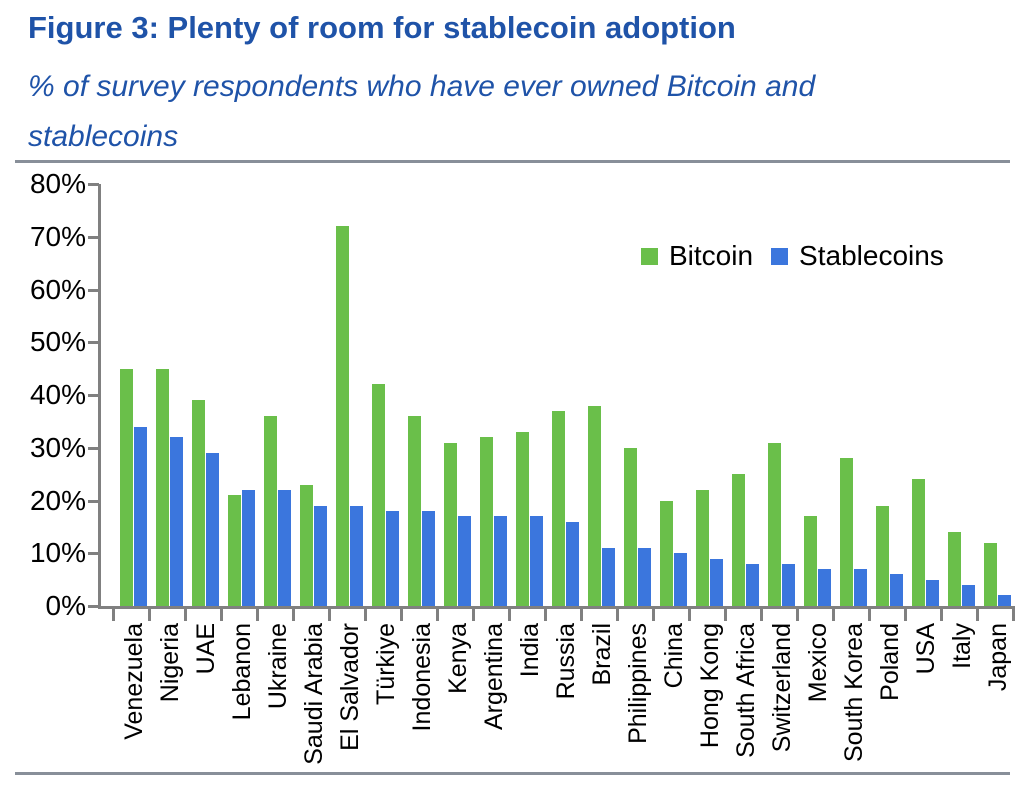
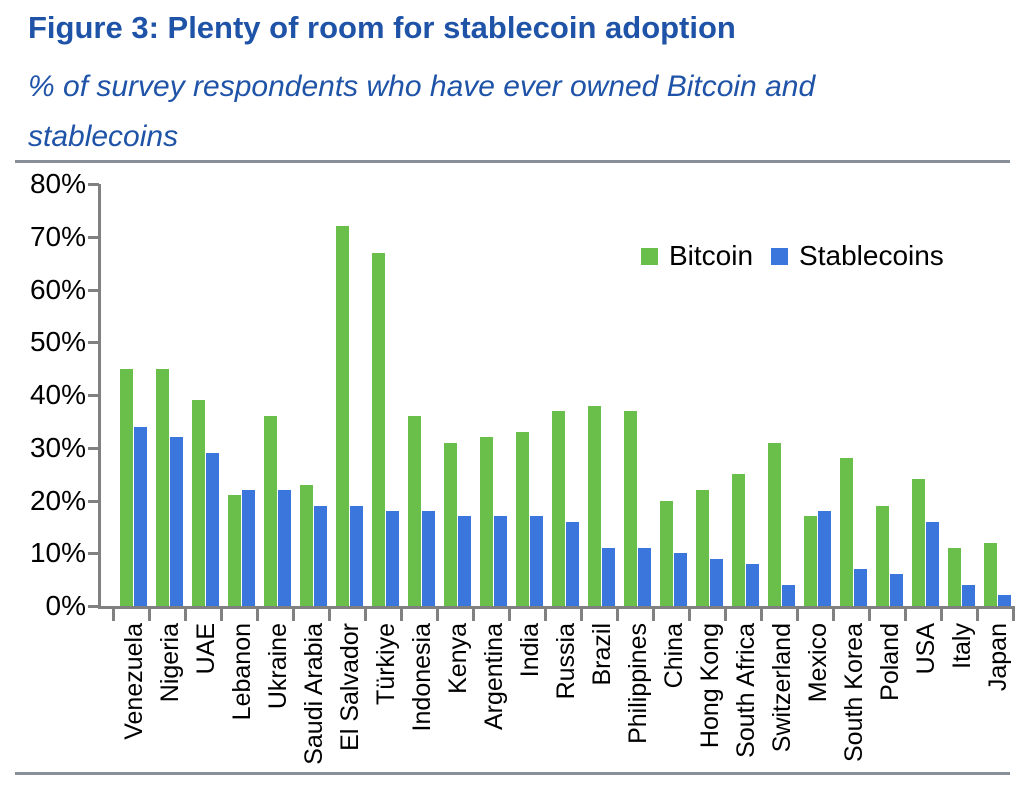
Bitcoin/Türkiye: 42% -> 67%
Bitcoin/Philippines: 30% -> 37%
Stablecoins/Switzerland: 8% -> 4%
Stablecoins/Mexico: 7% -> 18%
Stablecoins/USA: 5% -> 16%
Bitcoin/Italy: 14% -> 11%
